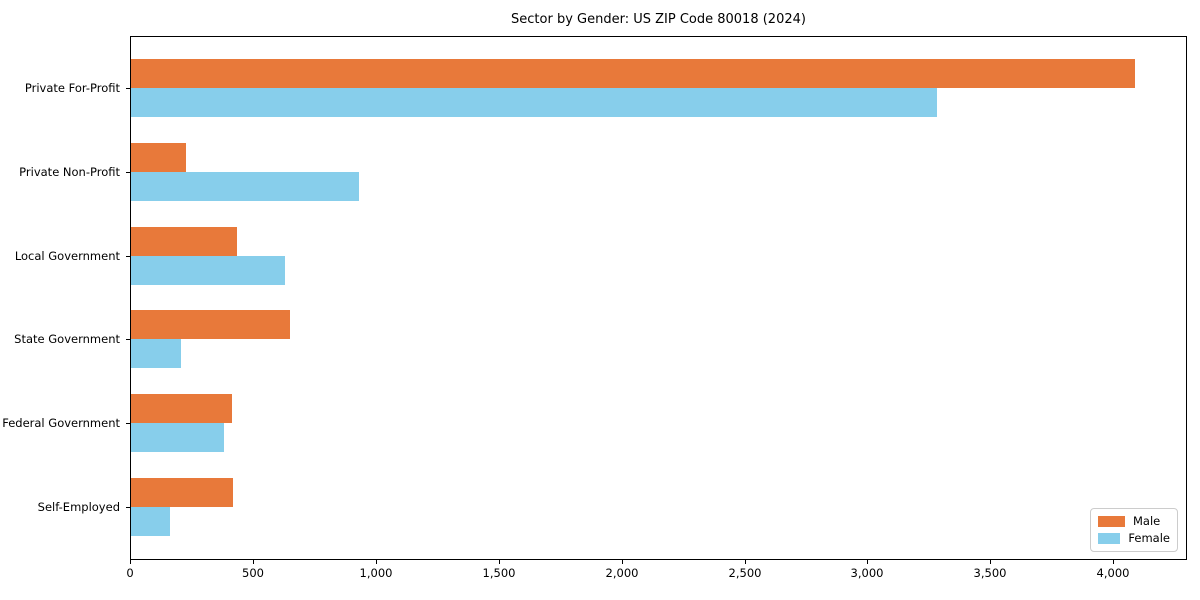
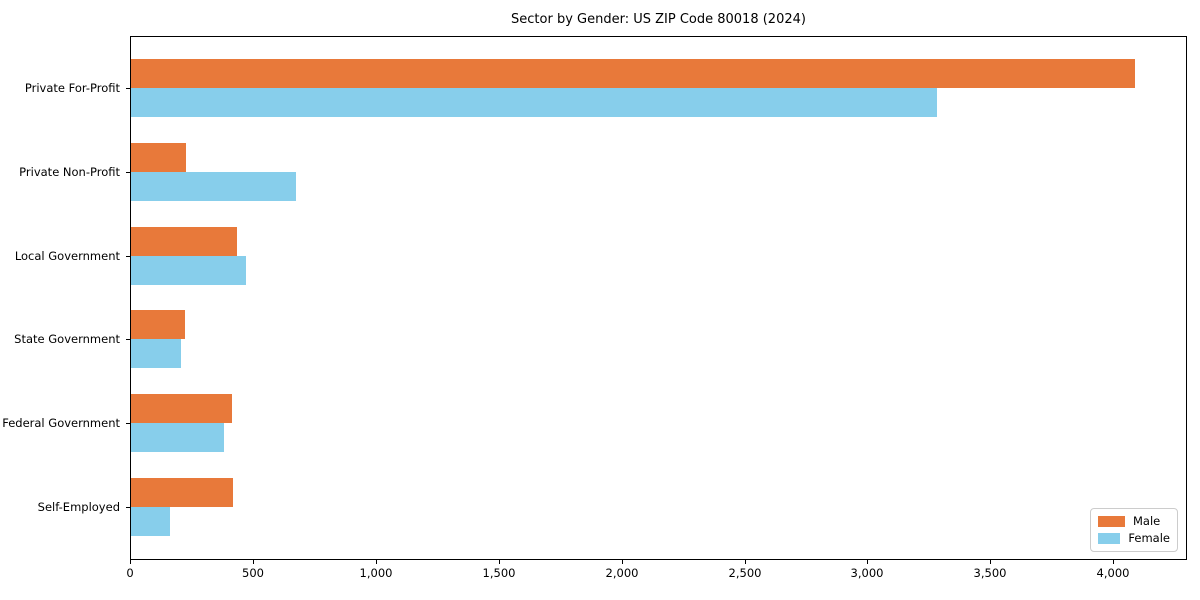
Female/Private Non-Profit: 930 -> 680
Female/Local Government: 630 -> 470
Male/State Government: 650 -> 220
